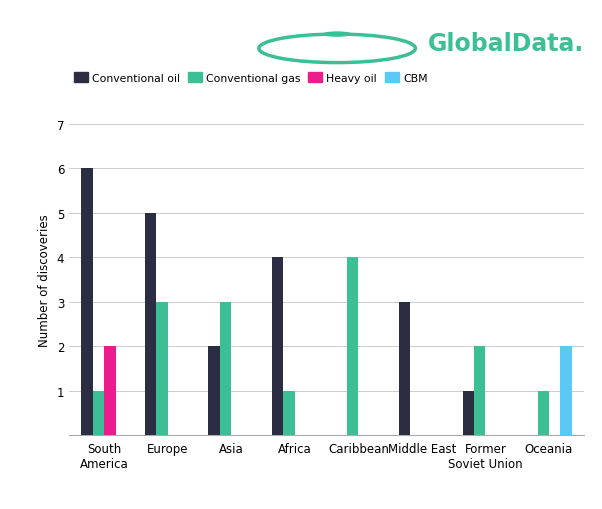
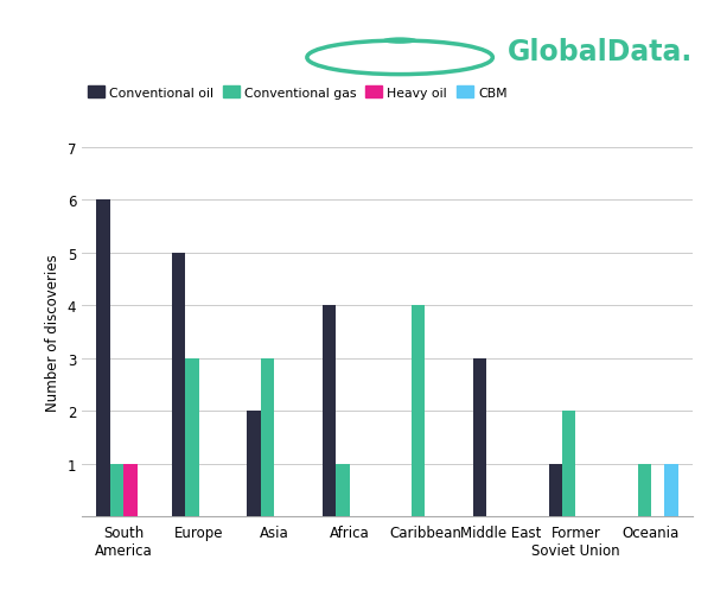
Heavy oil/South America: 2 -> 1
CBM/Oceania: 2 -> 1
